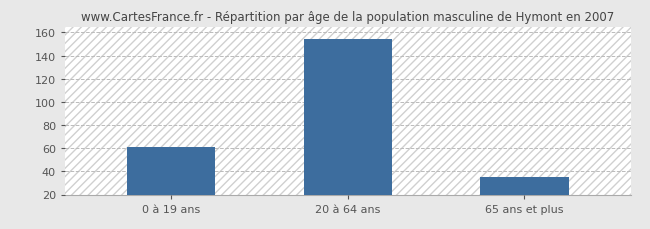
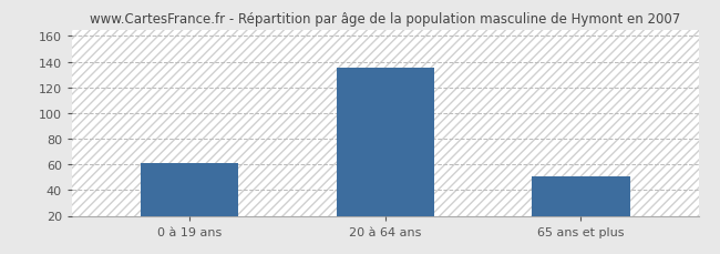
20 à 64 ans: 154 -> 135
65 ans et plus: 35 -> 51
